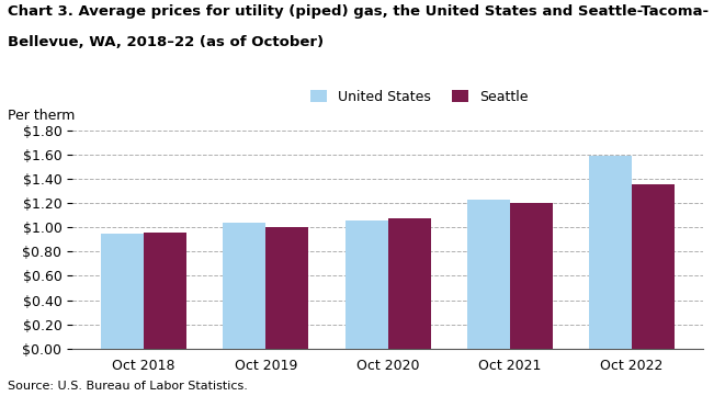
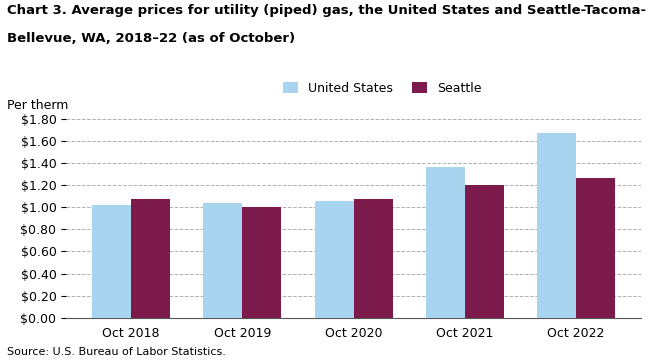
United States/Oct 2018: $0.95 -> $1.02
Seattle/Oct 2018: $0.96 -> $1.08
United States/Oct 2021: $1.23 -> $1.37
United States/Oct 2022: $1.59 -> $1.67
Seattle/Oct 2022: $1.36 -> $1.27
